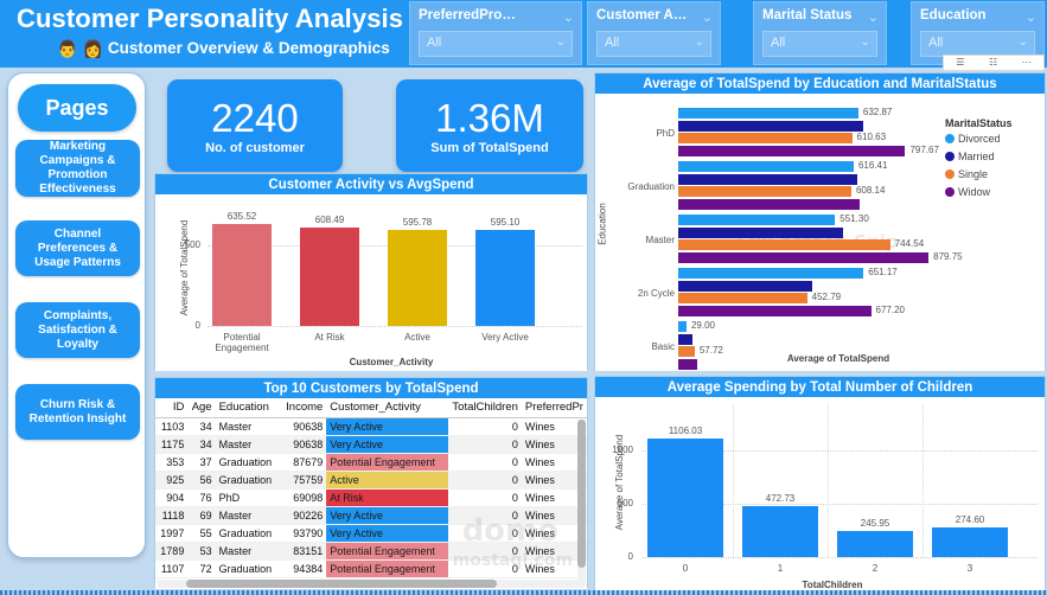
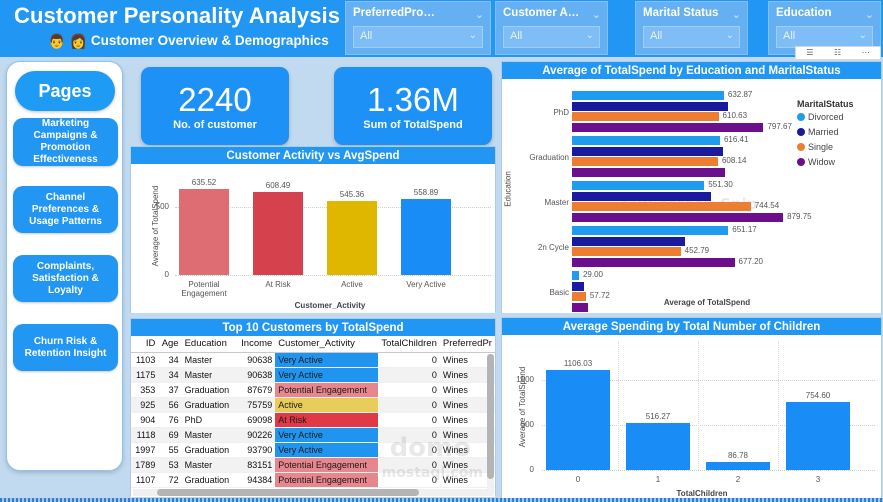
Customer Activity vs AvgSpend/Active: 595.78 -> 545.36
Customer Activity vs AvgSpend/Very Active: 595.10 -> 558.89
Average Spending by Total Number of Children/1: 472.73 -> 516.27
Average Spending by Total Number of Children/2: 245.95 -> 86.78
Average Spending by Total Number of Children/3: 274.60 -> 754.60
